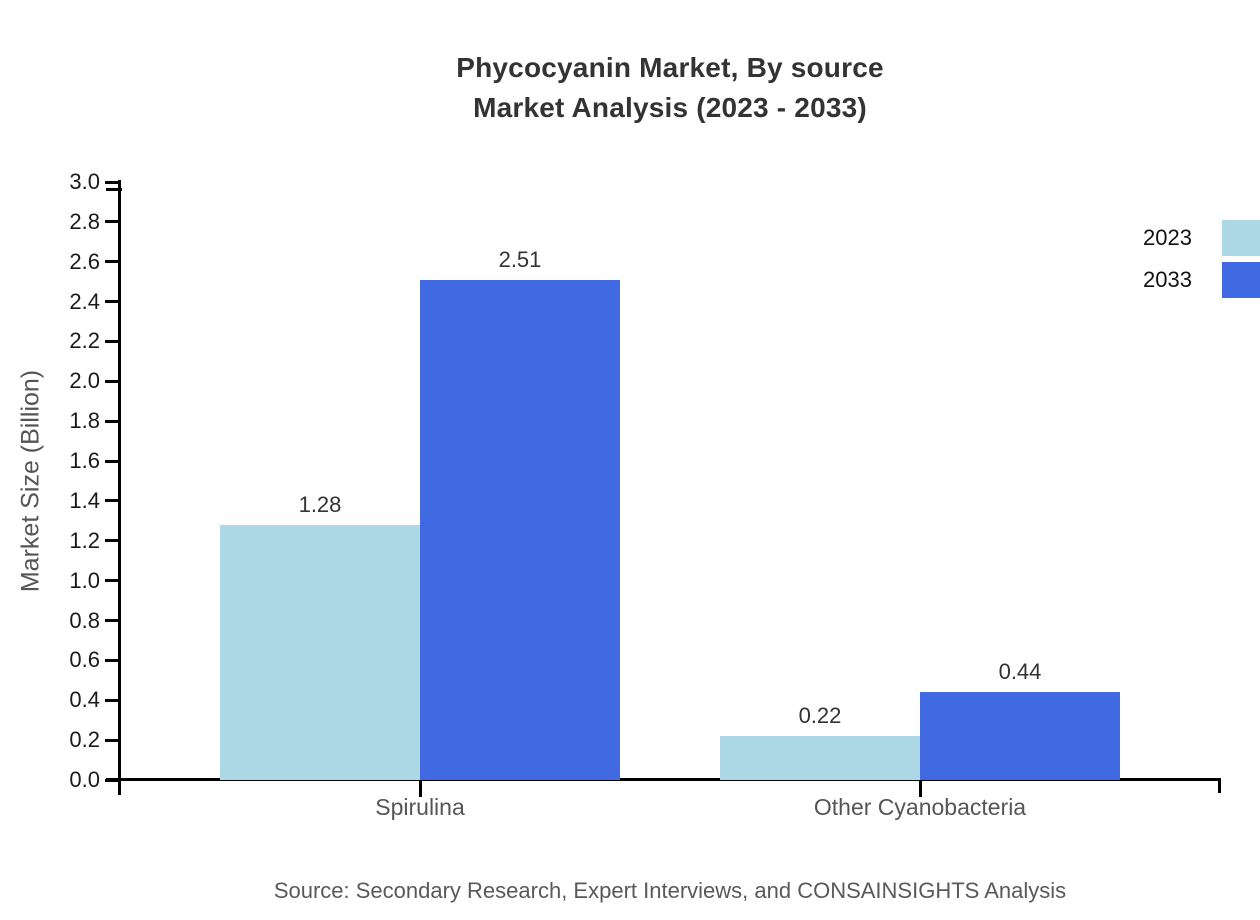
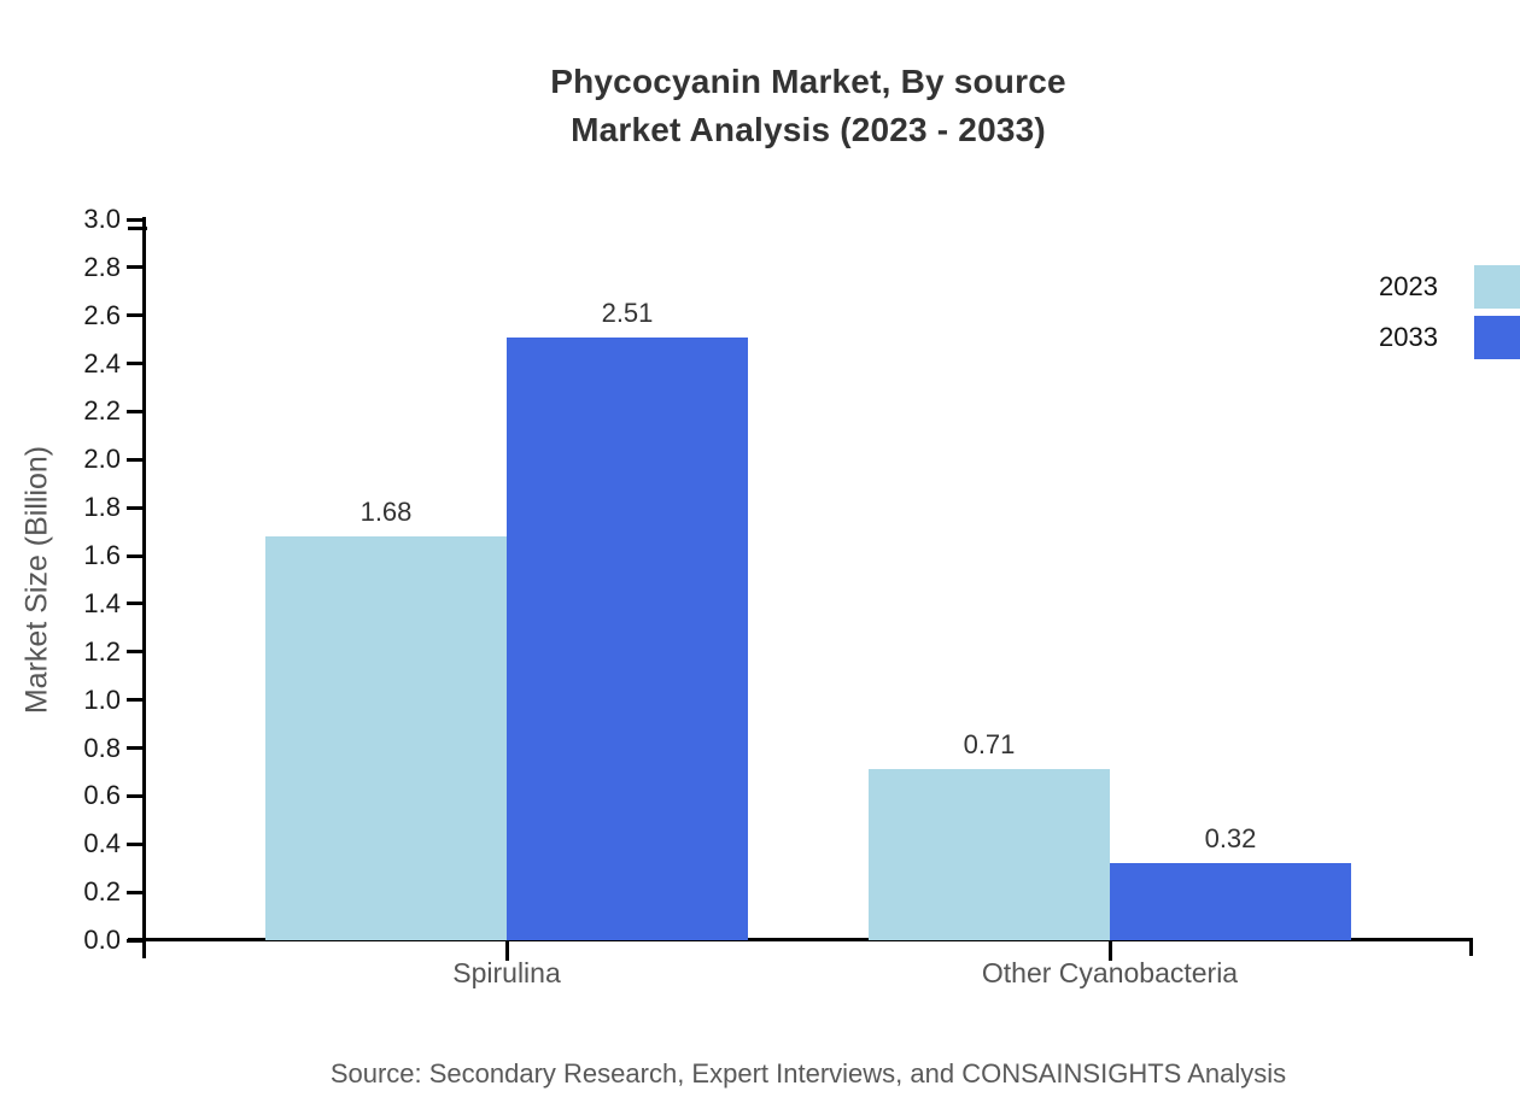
2023/Spirulina: 1.28 -> 1.68
2023/Other Cyanobacteria: 0.22 -> 0.71
2033/Other Cyanobacteria: 0.44 -> 0.32
